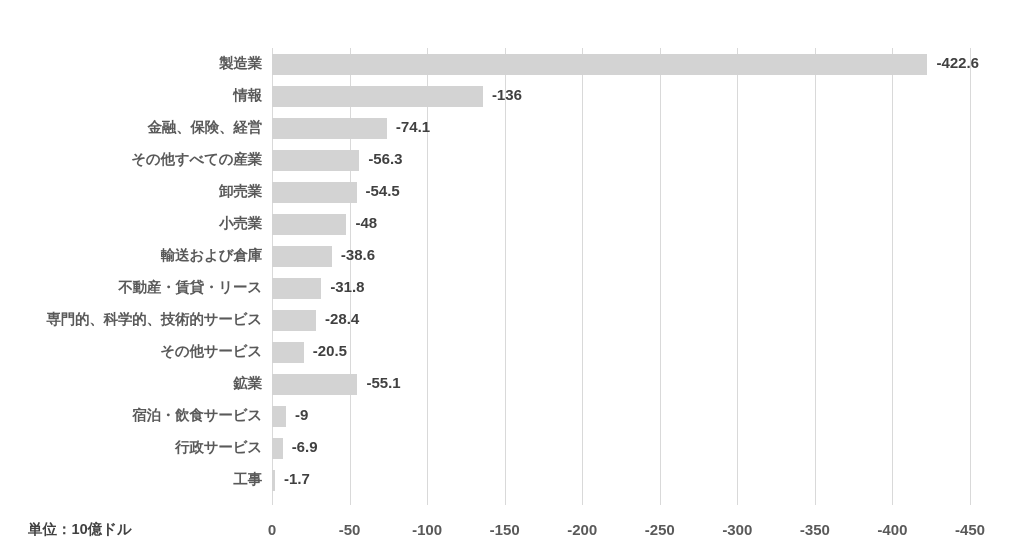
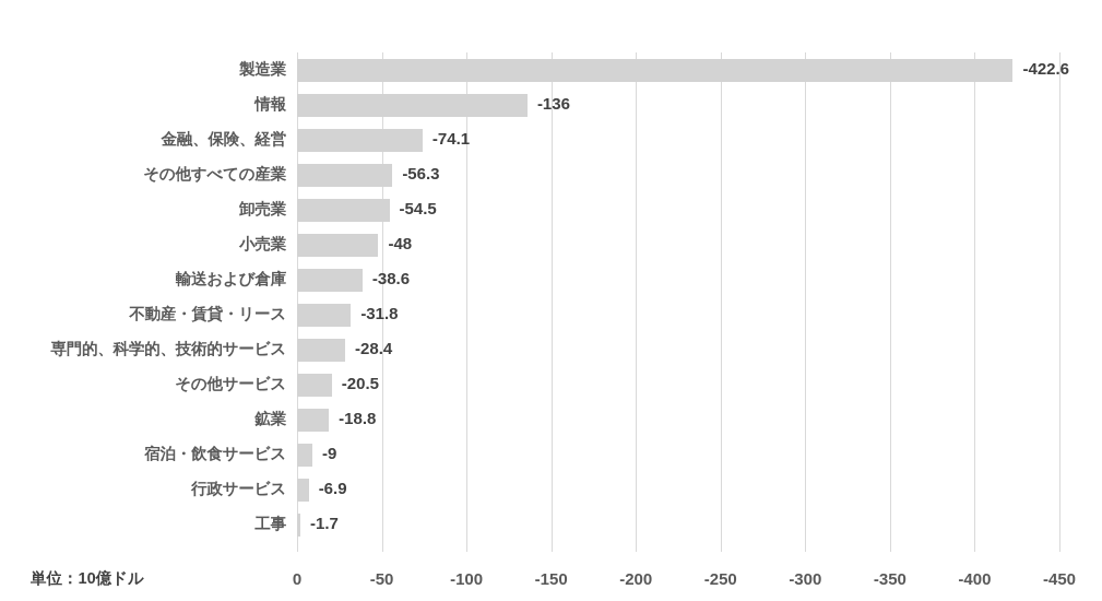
鉱業: -55.1 -> -18.8
